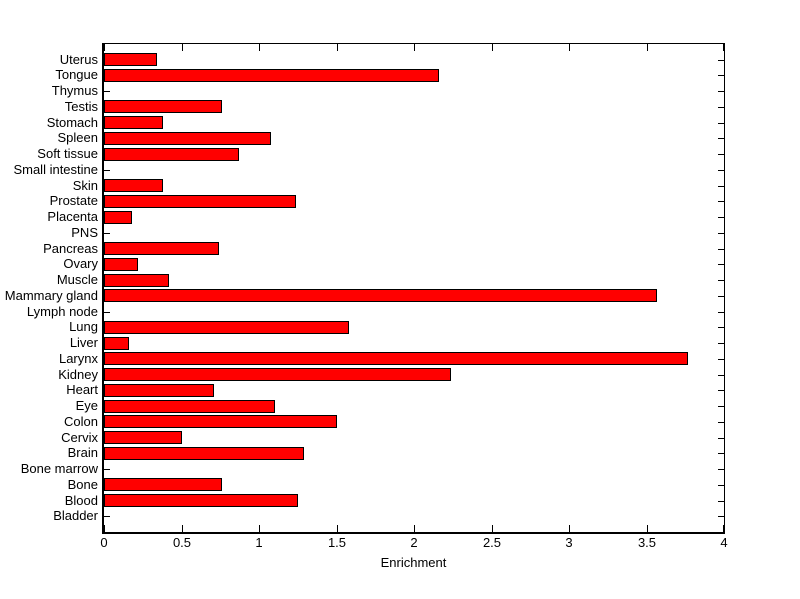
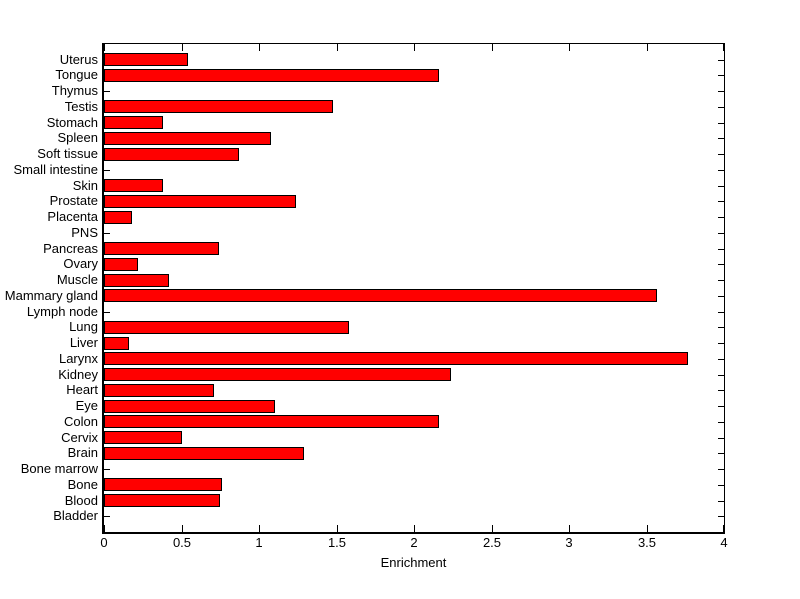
Uterus: 0.34 -> 0.54
Testis: 0.76 -> 1.48
Colon: 1.50 -> 2.16
Blood: 1.25 -> 0.75
